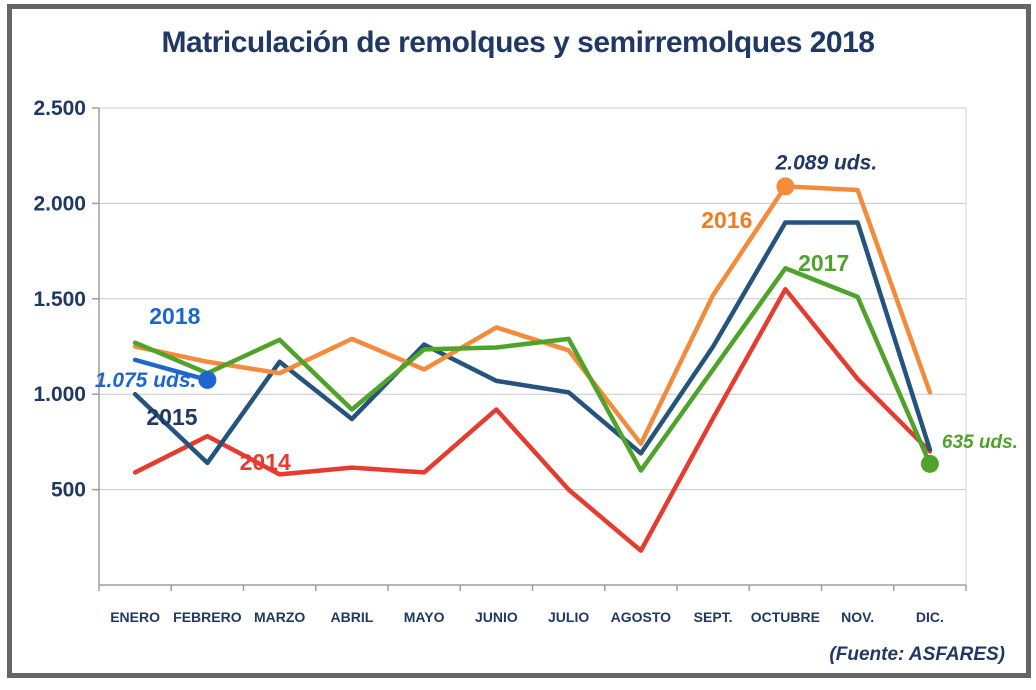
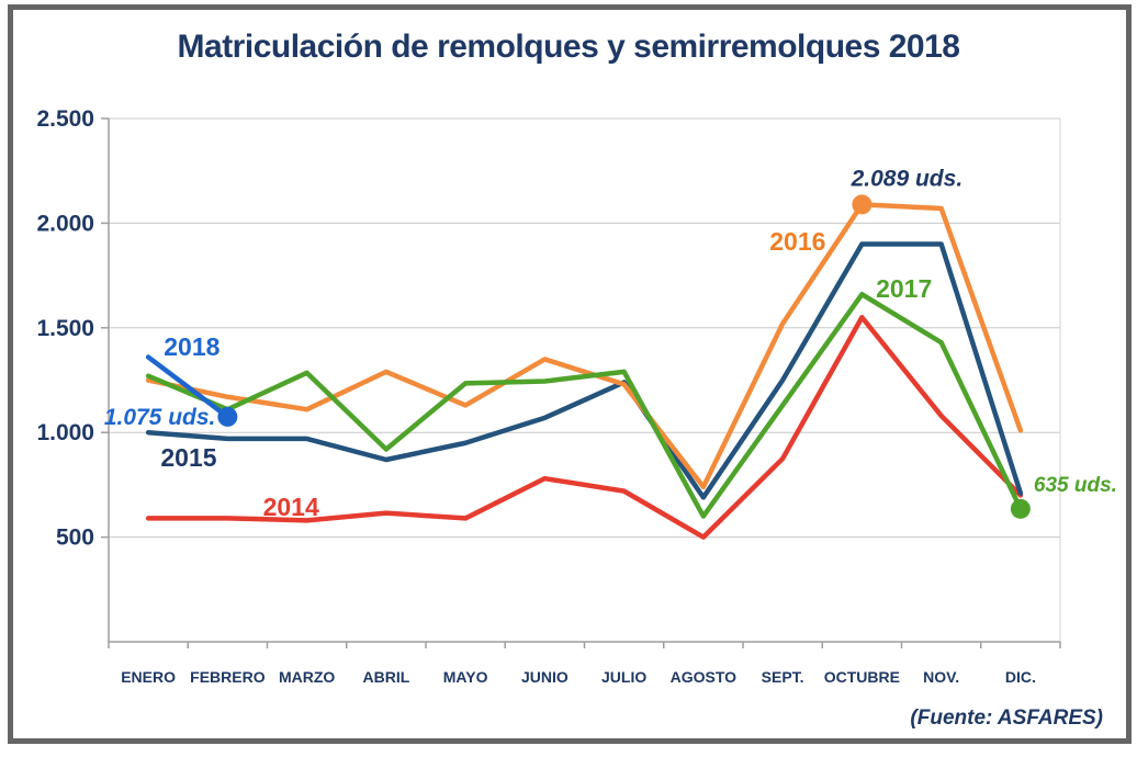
2018/ENERO: 1180 -> 1360
2014/FEBRERO: 780 -> 590
2015/FEBRERO: 640 -> 970
2015/MARZO: 1170 -> 970
2015/MAYO: 1260 -> 950
2014/JUNIO: 920 -> 780
2014/JULIO: 500 -> 720
2015/JULIO: 1010 -> 1240
2014/AGOSTO: 180 -> 500
2017/NOV.: 1510 -> 1430
